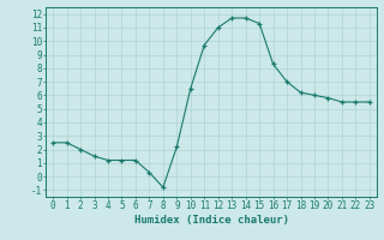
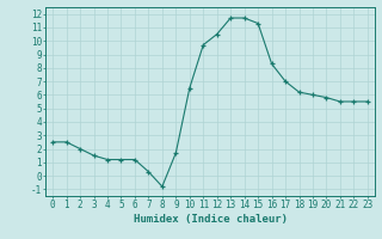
9: 2.2 -> 1.7
12: 11.0 -> 10.5
